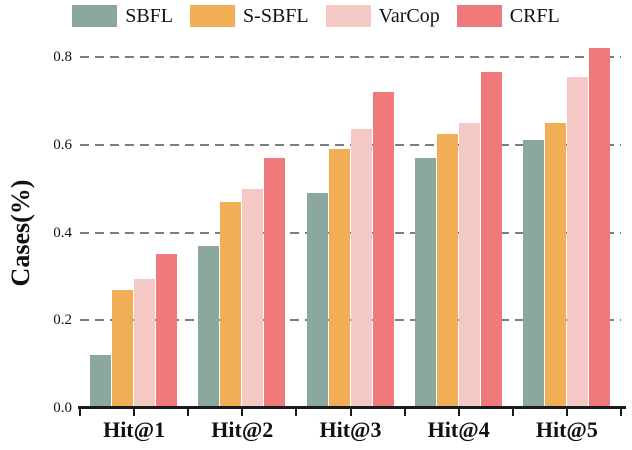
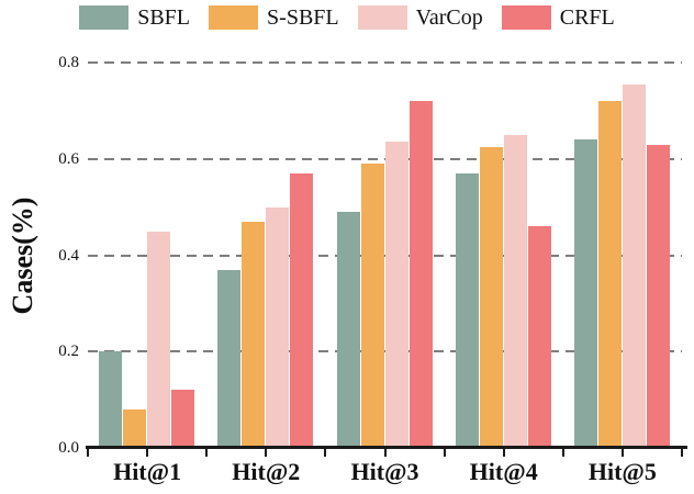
SBFL/Hit@1: 0.12 -> 0.20
S-SBFL/Hit@1: 0.27 -> 0.08
VarCop/Hit@1: 0.29 -> 0.45
CRFL/Hit@1: 0.35 -> 0.12
CRFL/Hit@4: 0.77 -> 0.46
SBFL/Hit@5: 0.61 -> 0.64
S-SBFL/Hit@5: 0.65 -> 0.72
CRFL/Hit@5: 0.82 -> 0.63
